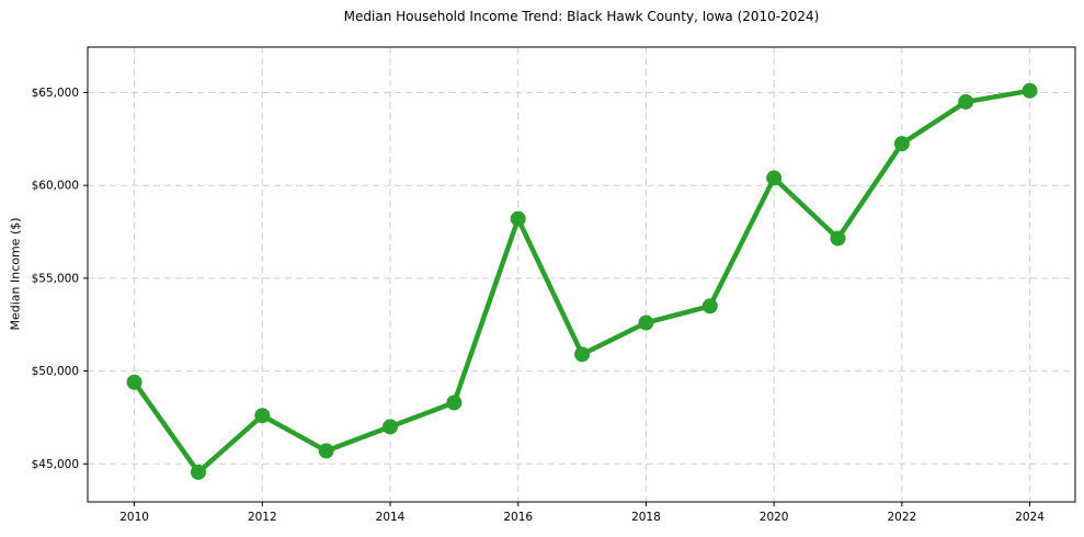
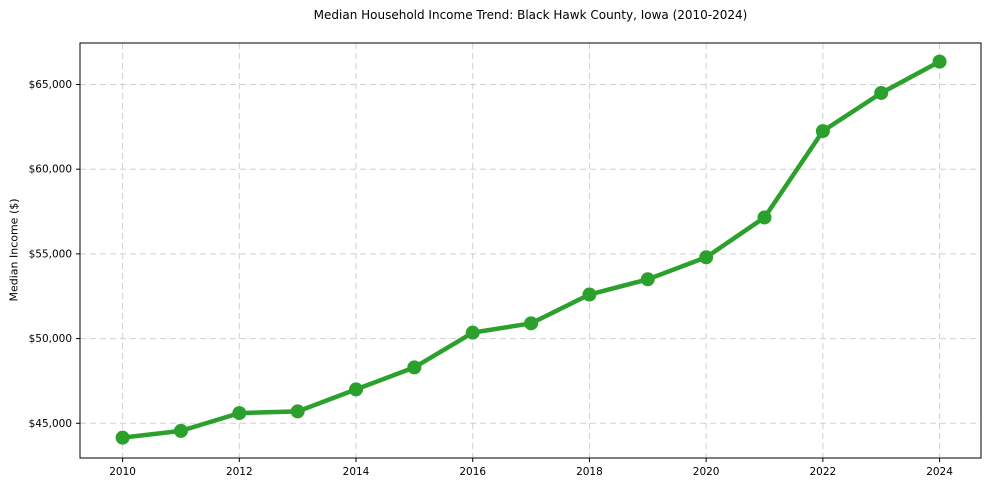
2010: $49400 -> $44200
2012: $47600 -> $45600
2016: $58200 -> $50400
2020: $60400 -> $54800
2024: $65100 -> $66400
